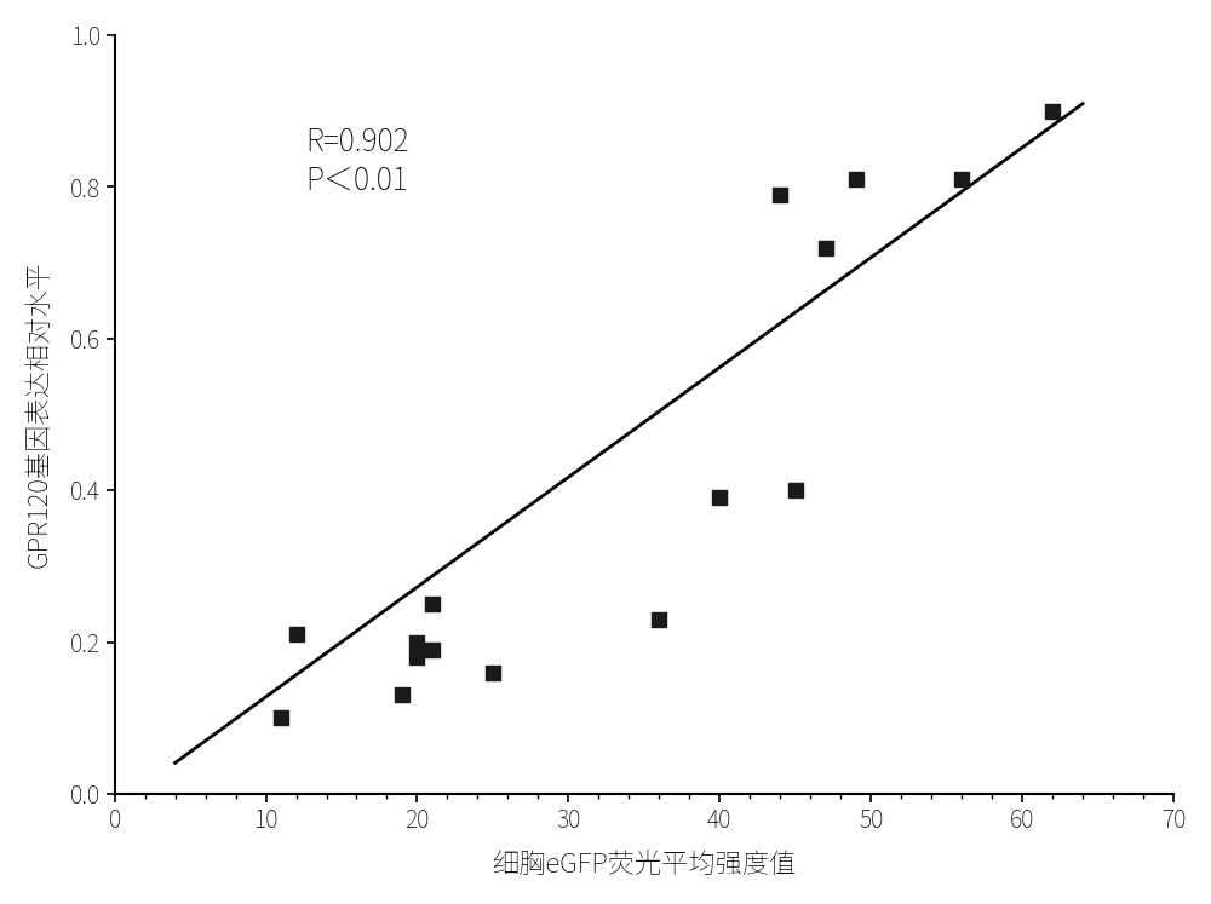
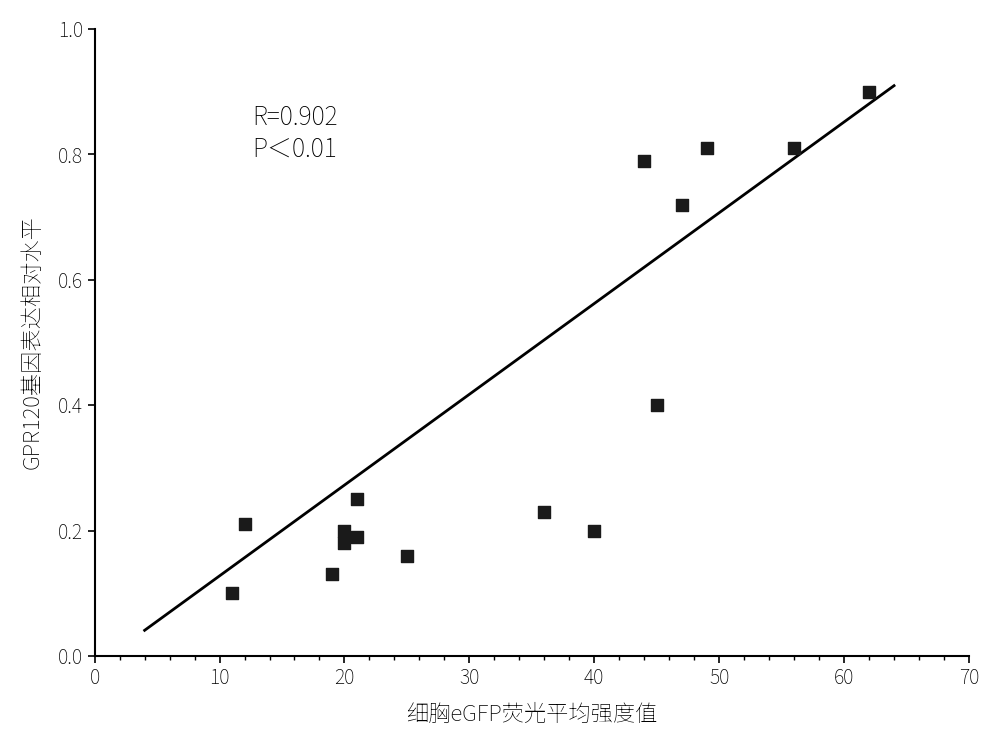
40: 0.39 -> 0.20
